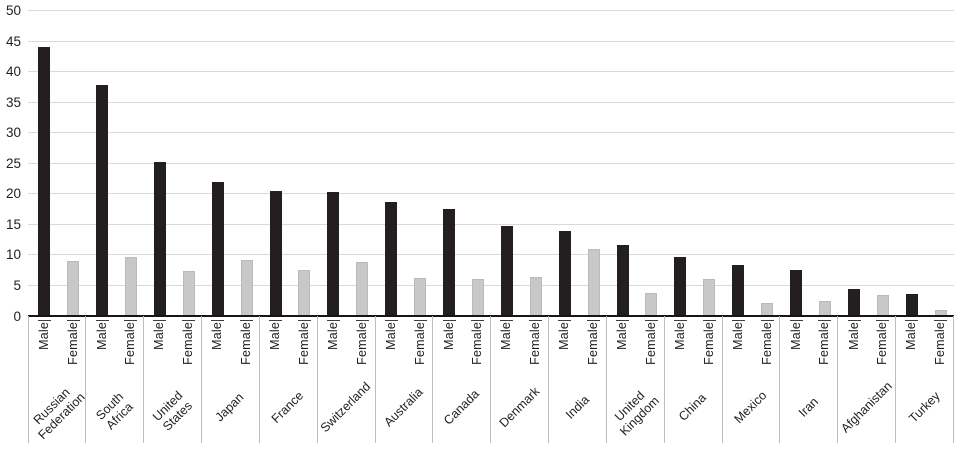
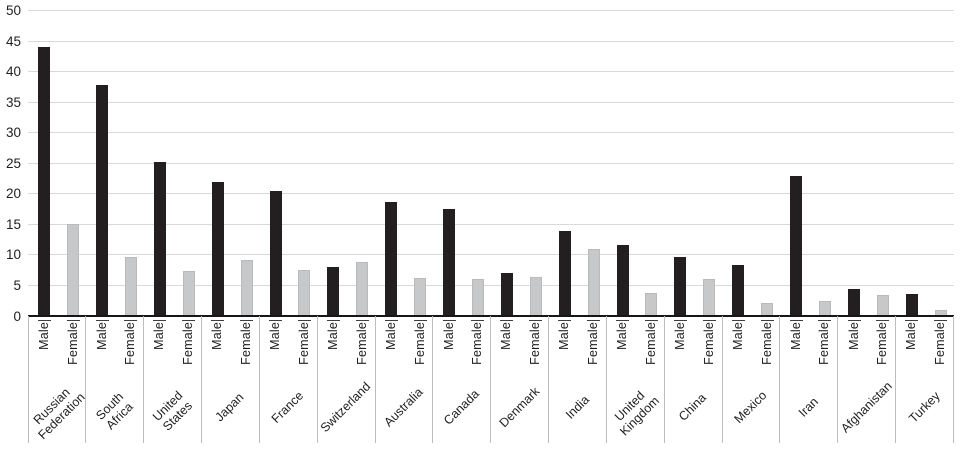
Female/Russian Federation: 9 -> 15
Male/Switzerland: 20 -> 8
Male/Denmark: 15 -> 7
Male/Iran: 8 -> 23
